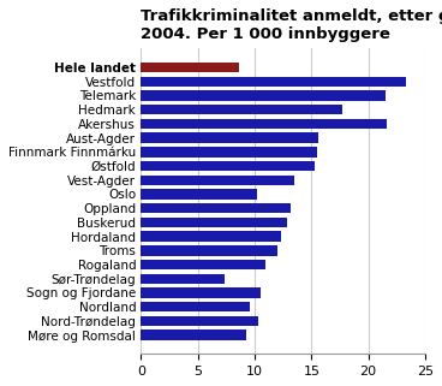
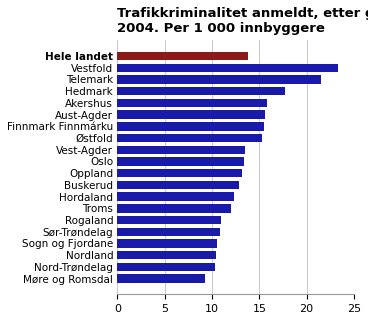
Hele landet: 8.6 -> 13.8
Akershus: 21.6 -> 15.8
Oslo: 10.2 -> 13.4
Sør-Trøndelag: 7.4 -> 10.8
Nordland: 9.6 -> 10.4
